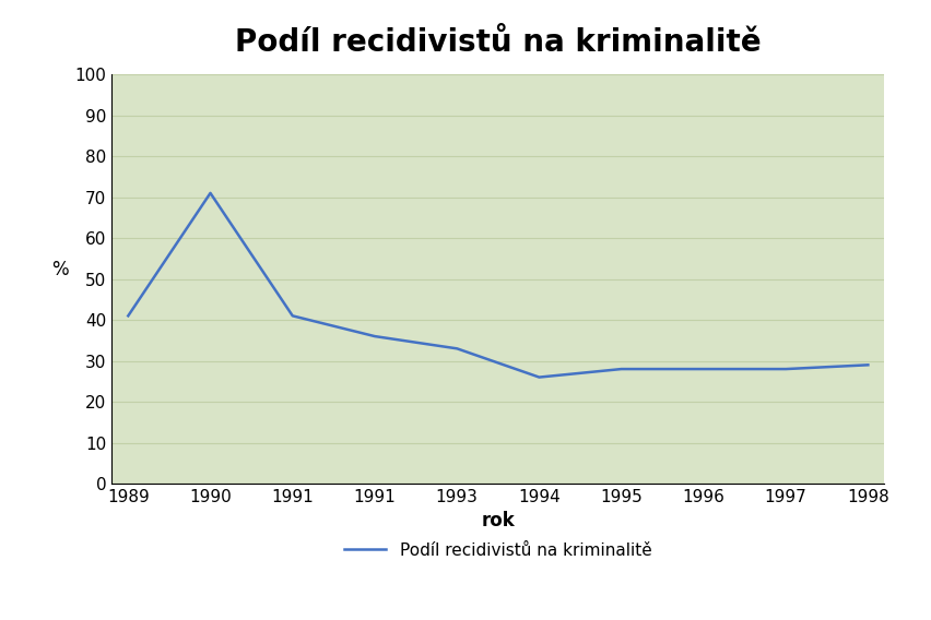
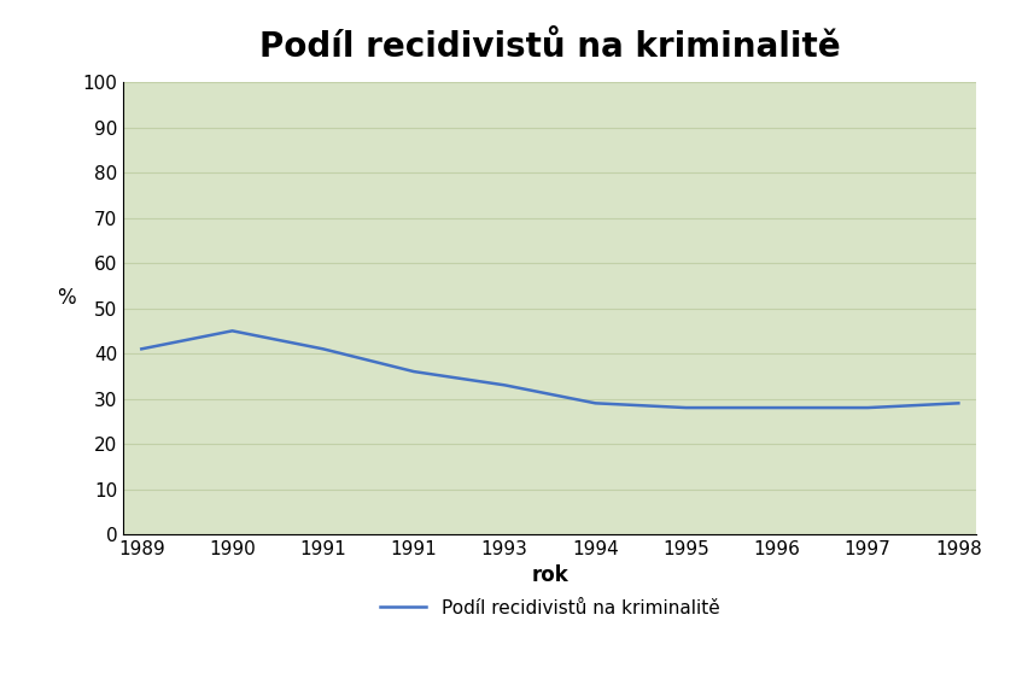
1990: 71 -> 45
1994: 26 -> 29
